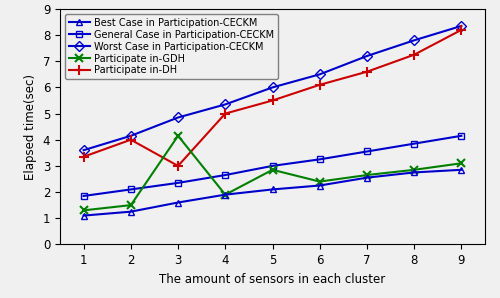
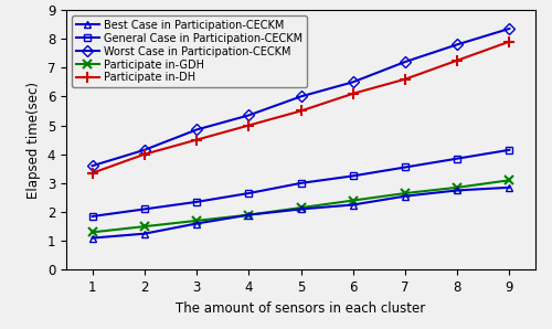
Participate in-GDH/3: 4.15 -> 1.70
Participate in-DH/3: 3.00 -> 4.50
Participate in-GDH/5: 2.85 -> 2.15
Participate in-DH/9: 8.20 -> 7.90
